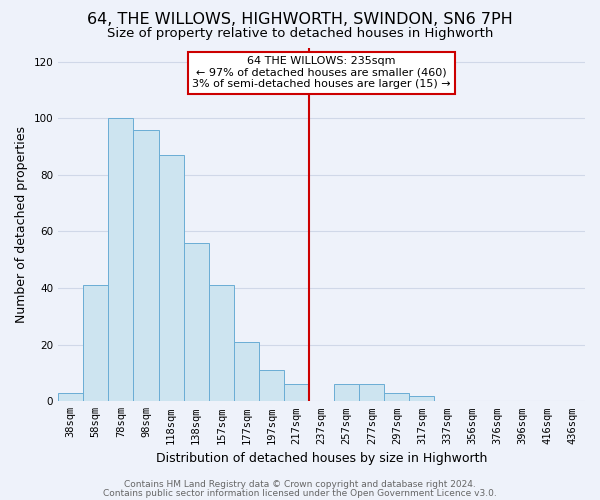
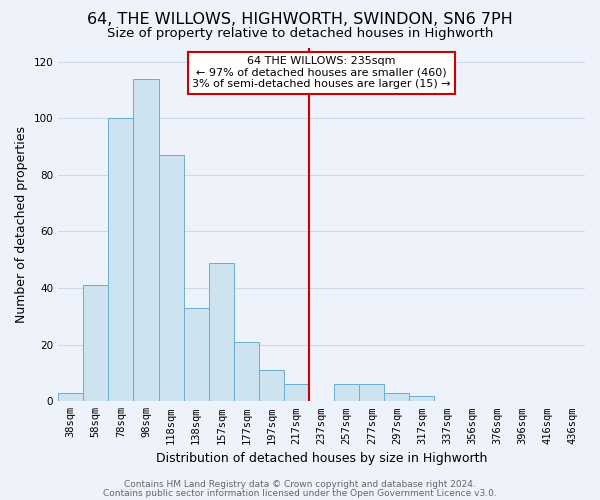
98sqm: 96 -> 114
138sqm: 56 -> 33
157sqm: 41 -> 49
